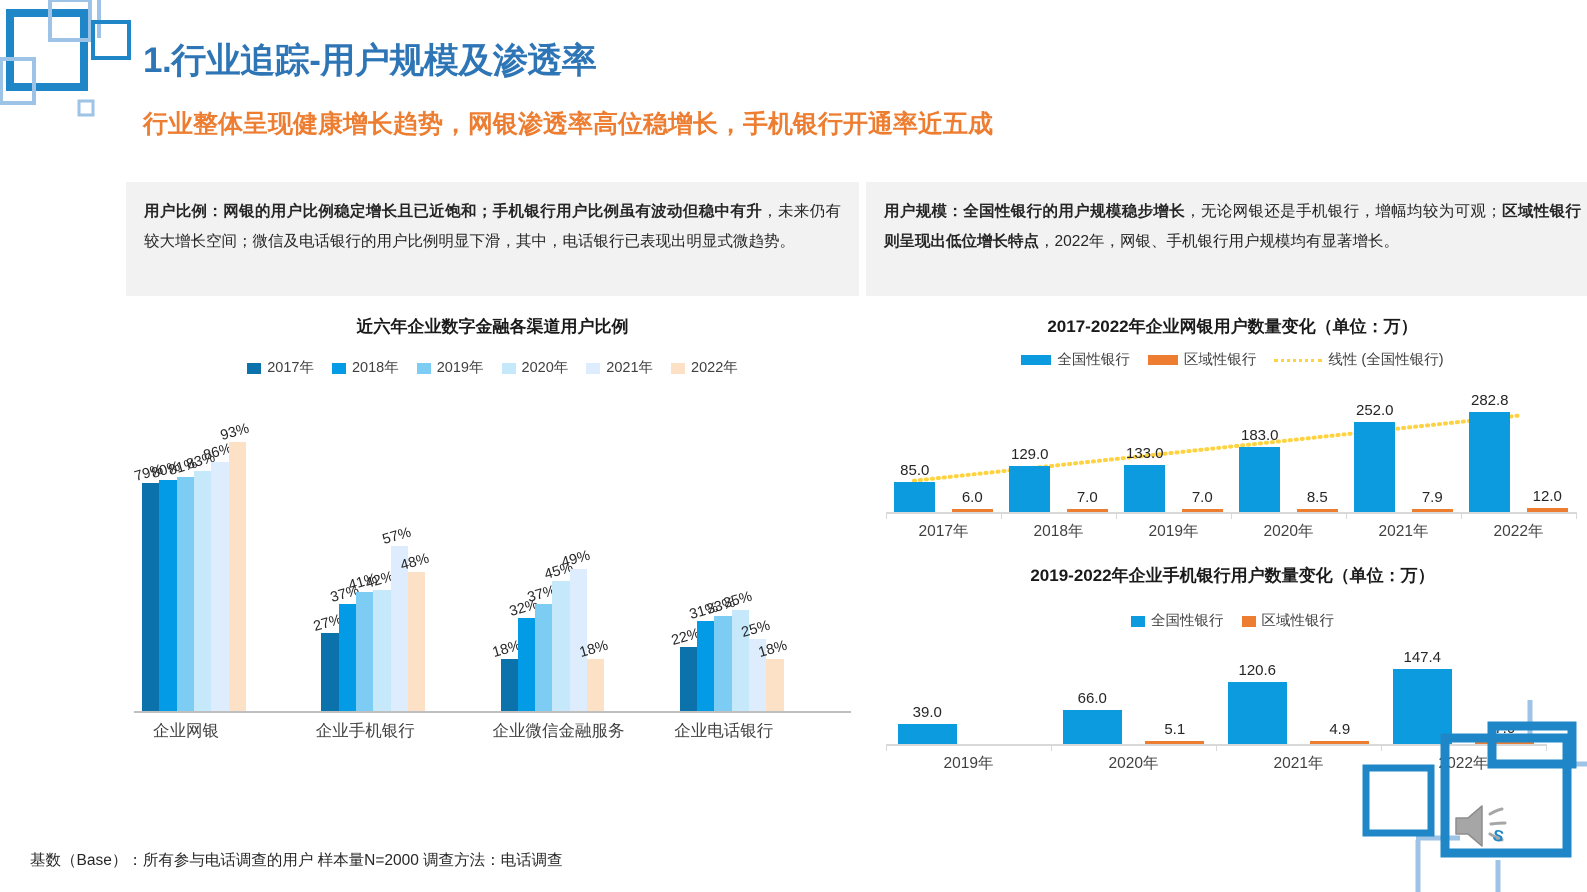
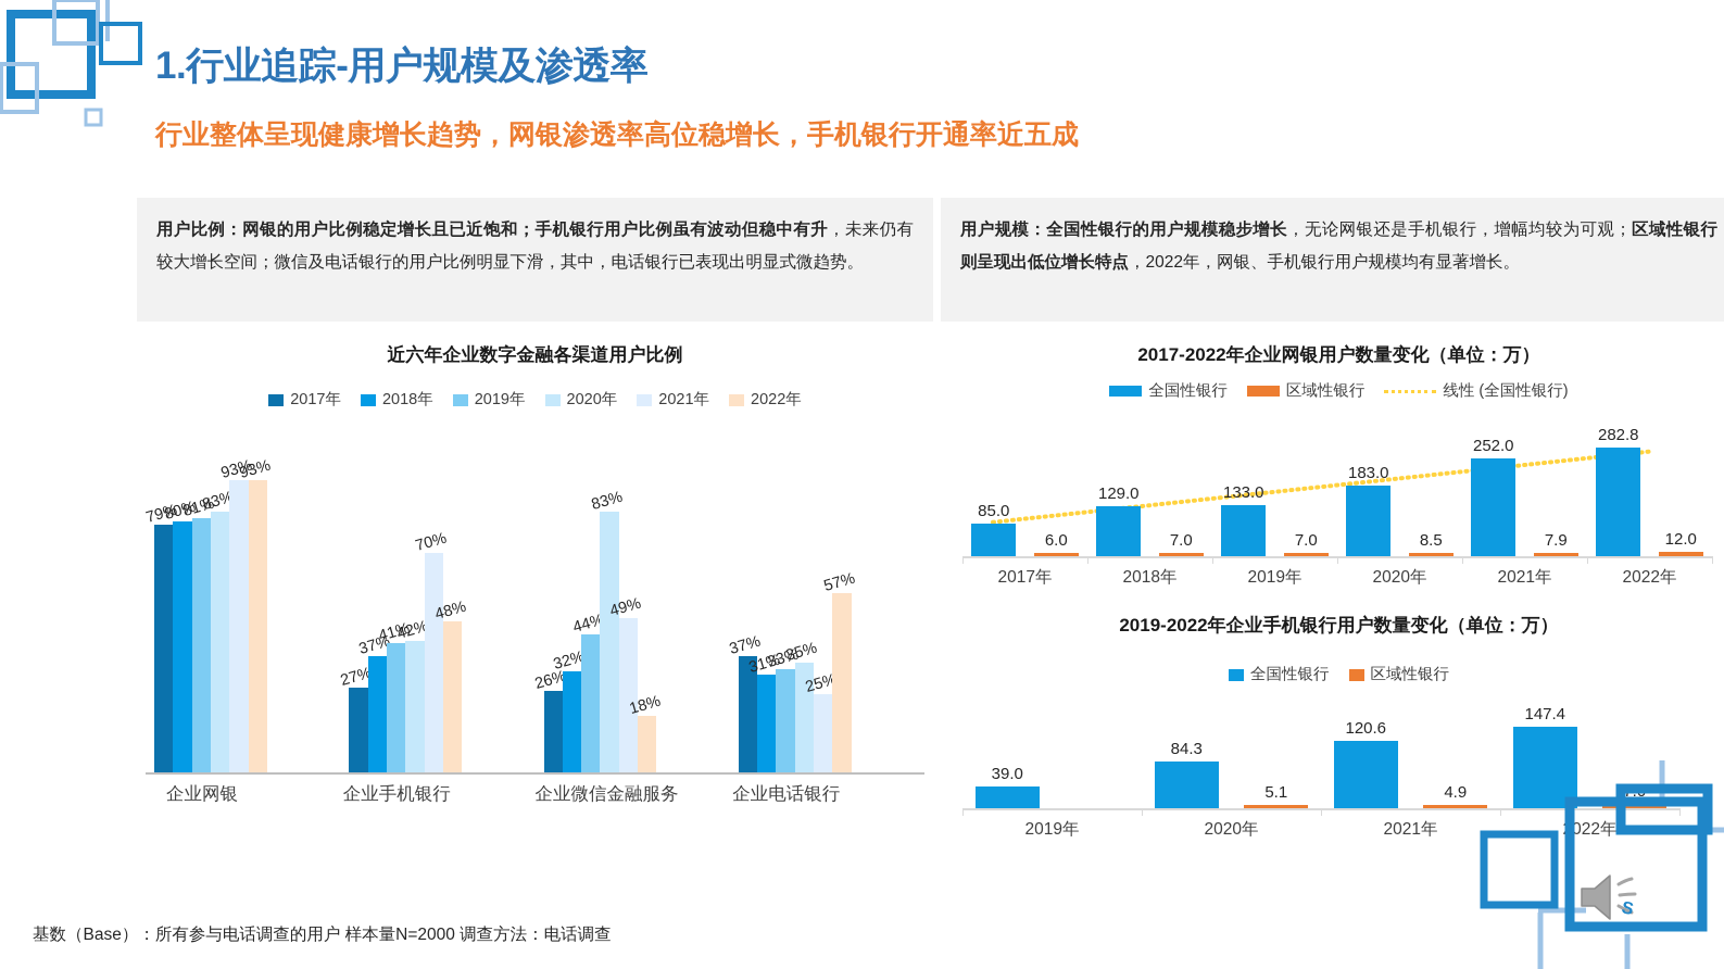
近六年企业数字金融各渠道用户比例/2021年/企业网银: 86% -> 93%
近六年企业数字金融各渠道用户比例/2021年/企业手机银行: 57% -> 70%
近六年企业数字金融各渠道用户比例/2017年/企业微信金融服务: 18% -> 26%
近六年企业数字金融各渠道用户比例/2019年/企业微信金融服务: 37% -> 44%
近六年企业数字金融各渠道用户比例/2020年/企业微信金融服务: 45% -> 83%
近六年企业数字金融各渠道用户比例/2017年/企业电话银行: 22% -> 37%
近六年企业数字金融各渠道用户比例/2022年/企业电话银行: 18% -> 57%
2019-2022年企业手机银行用户数量变化（单位：万）/全国性银行/2020年: 66.0 -> 84.3
